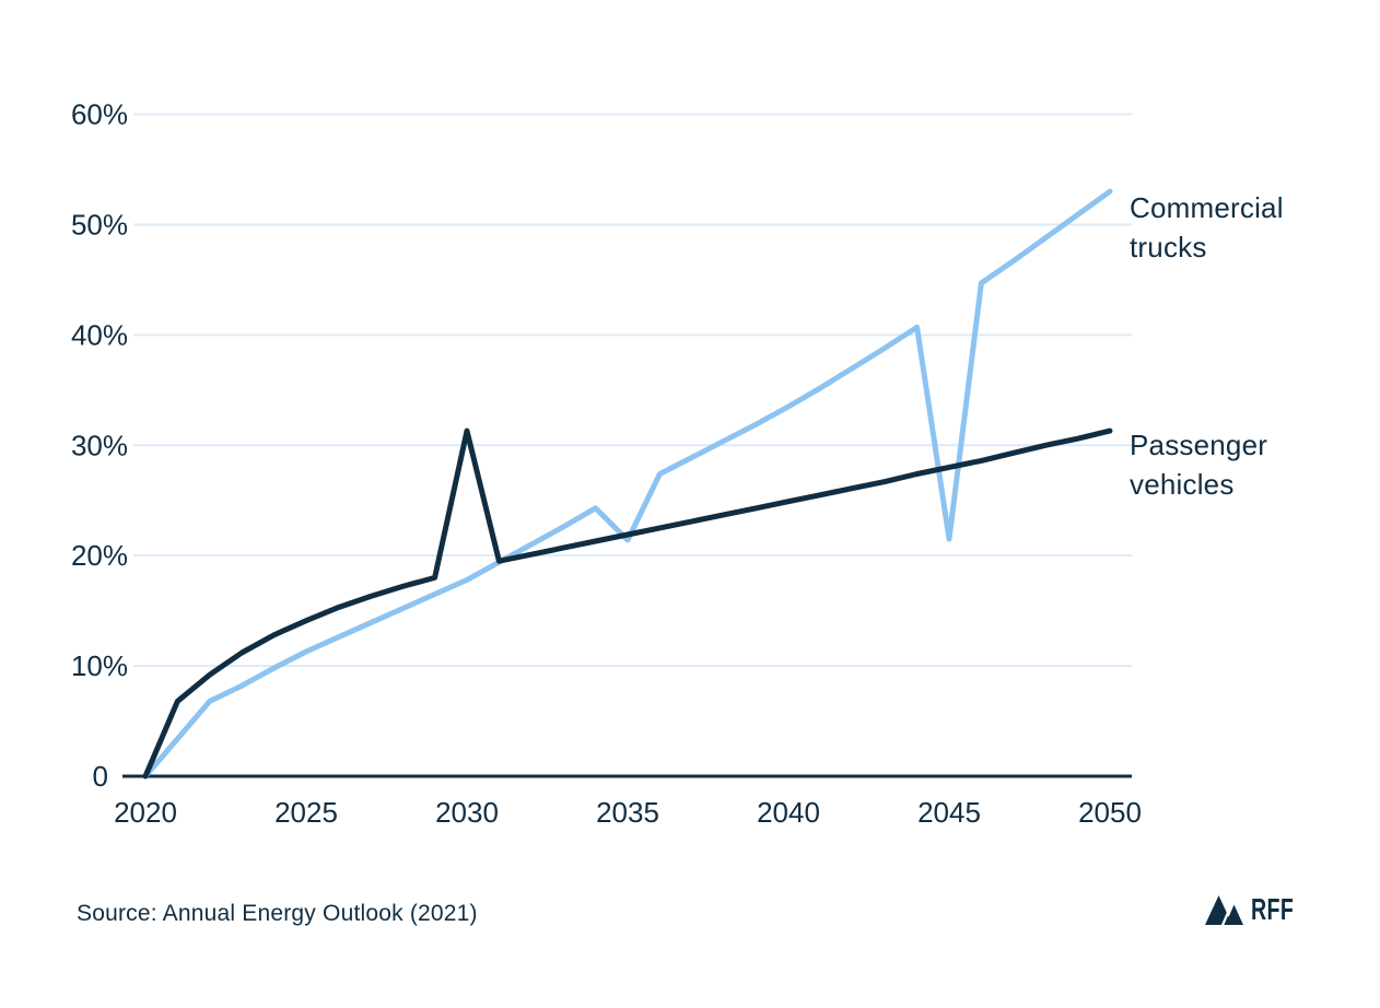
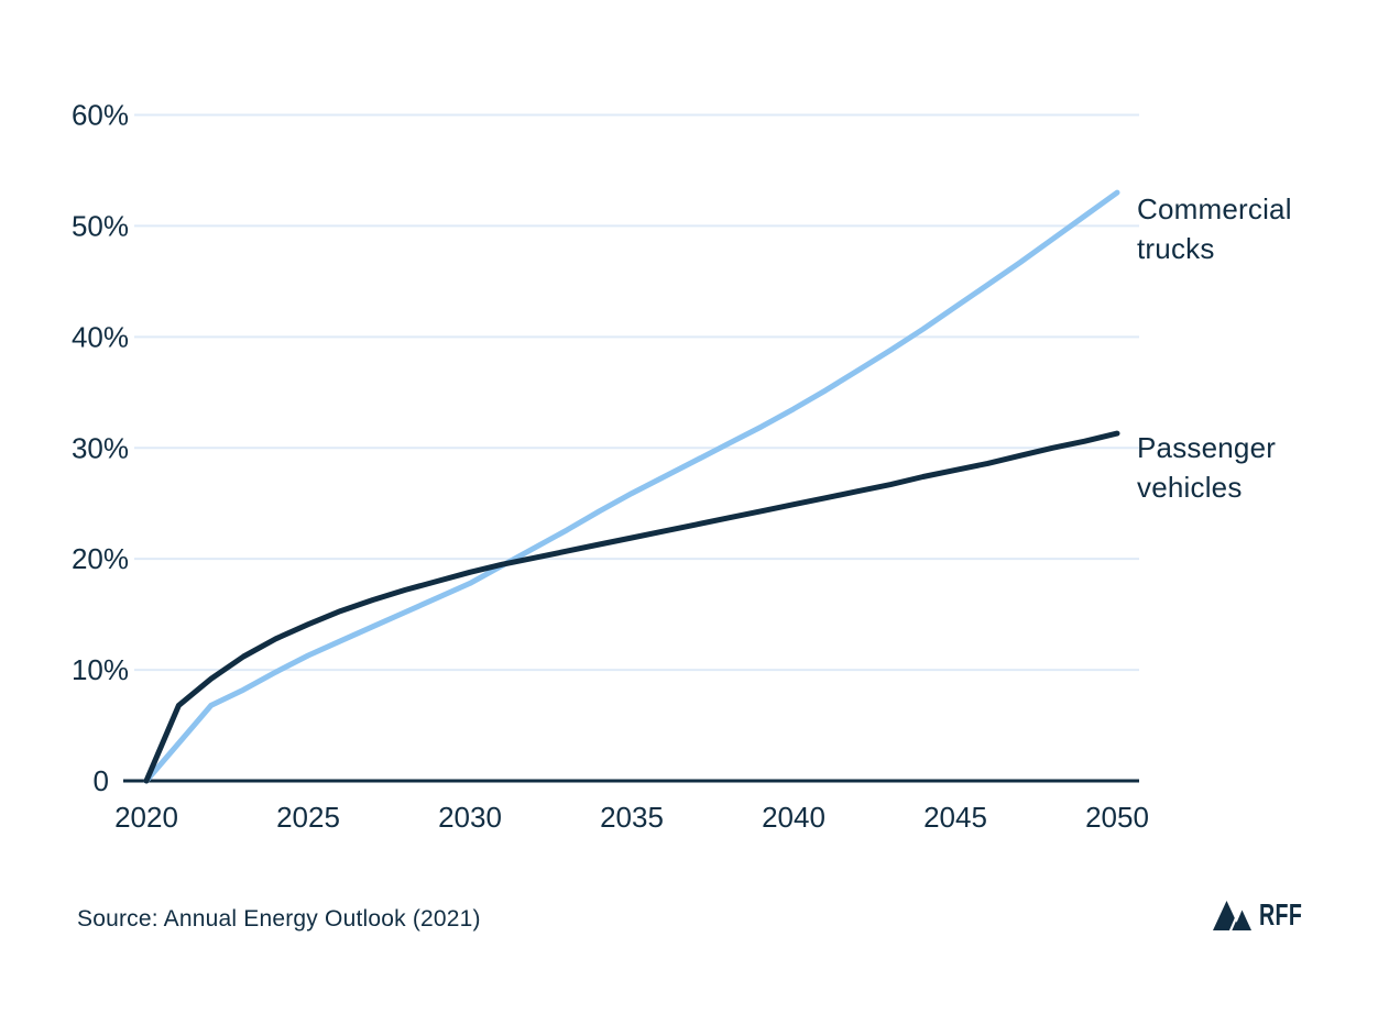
Passenger vehicles/2030: 31.3% -> 18.8%
Commercial trucks/2035: 21.4% -> 25.9%
Commercial trucks/2045: 21.5% -> 42.7%
